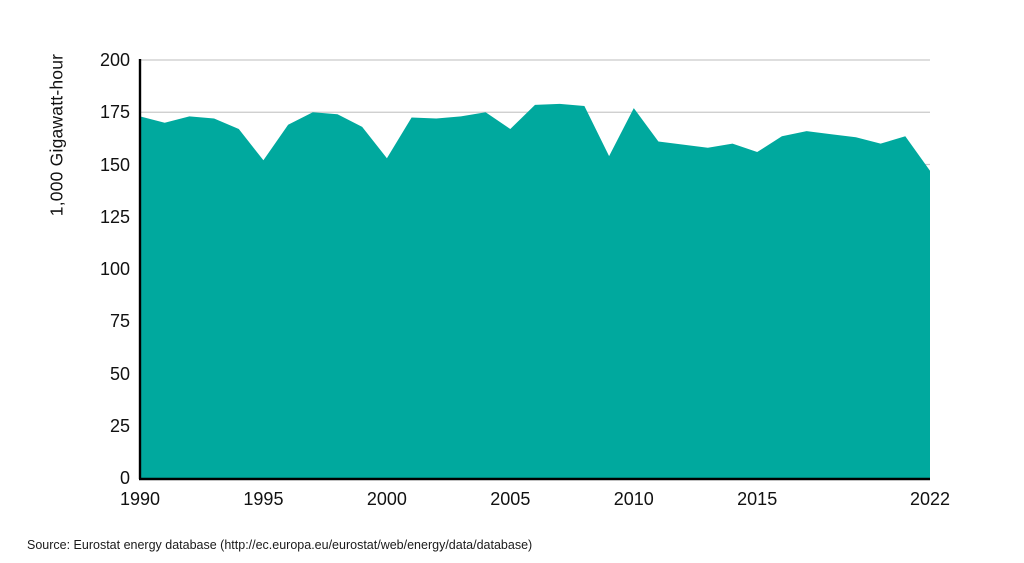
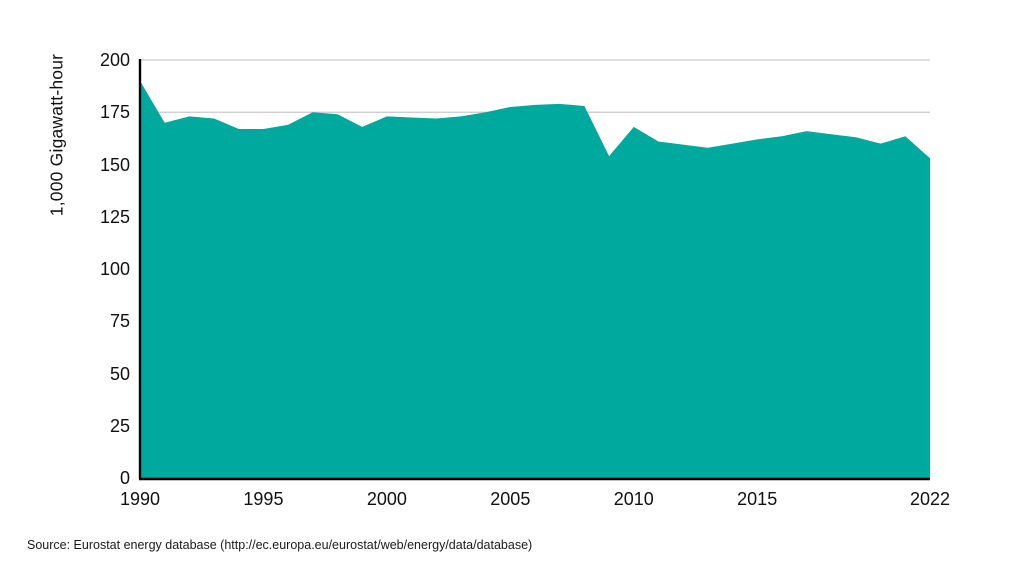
1990: 173 -> 190
1995: 152 -> 167
2000: 153 -> 173
2005: 167 -> 178
2010: 177 -> 168
2015: 156 -> 162
2022: 147 -> 153
